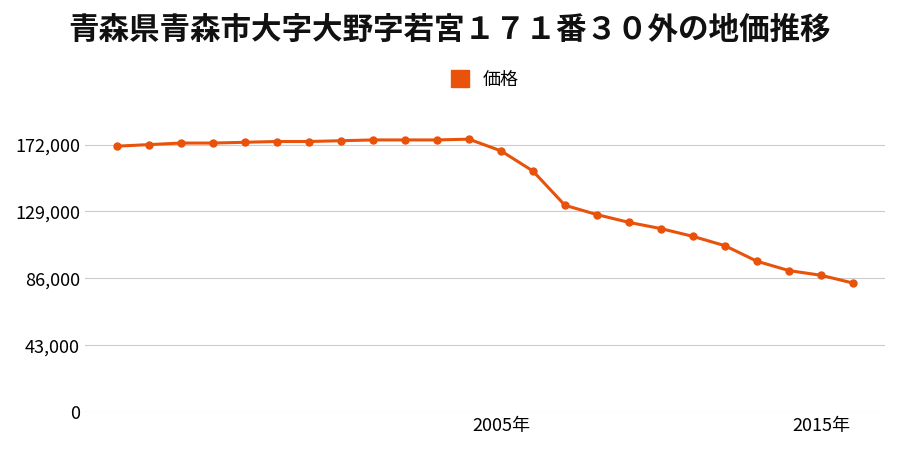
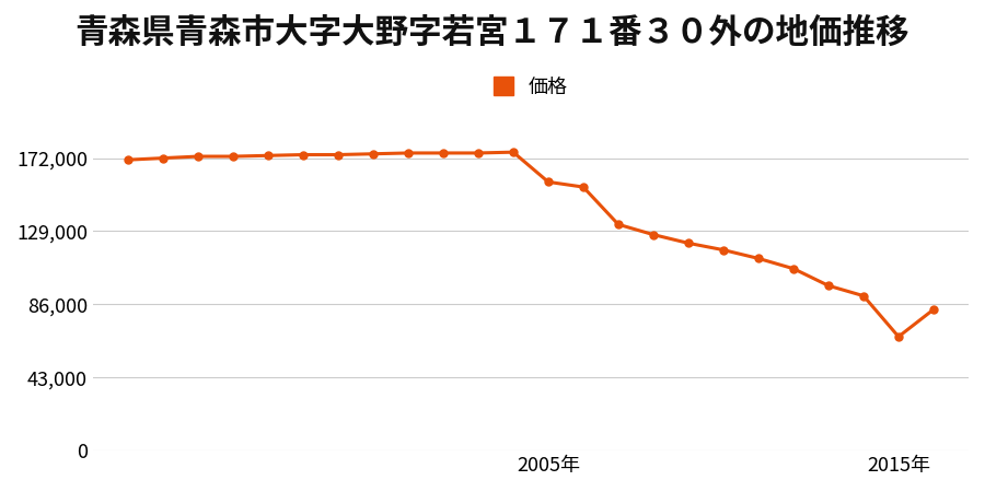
2005年: 168,000 -> 158,000
2015年: 88,000 -> 67,000
